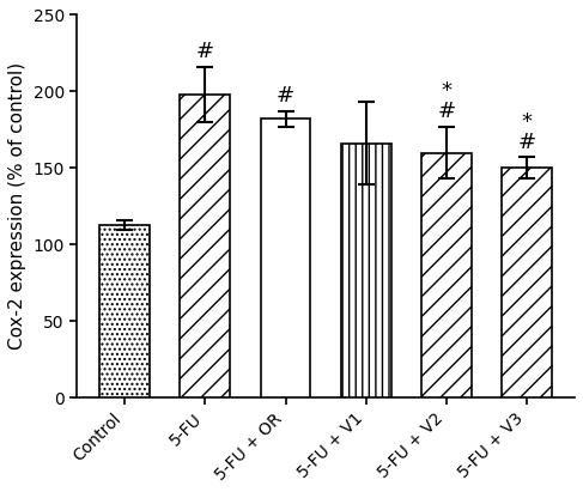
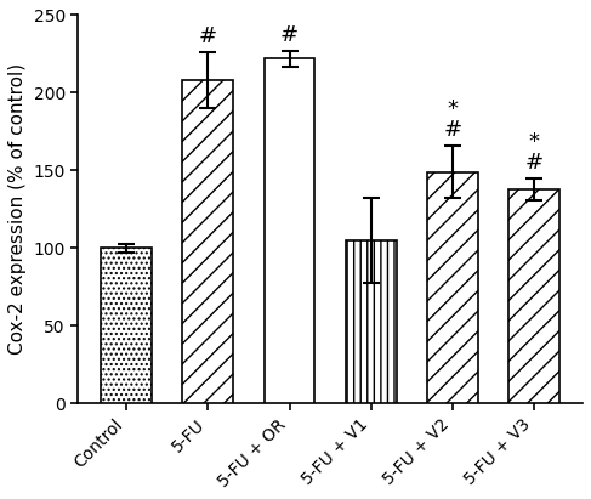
Control: 113 -> 100
5-FU: 198 -> 208
5-FU + OR: 182 -> 222
5-FU + V1: 166 -> 105
5-FU + V2: 160 -> 149
5-FU + V3: 150 -> 138
